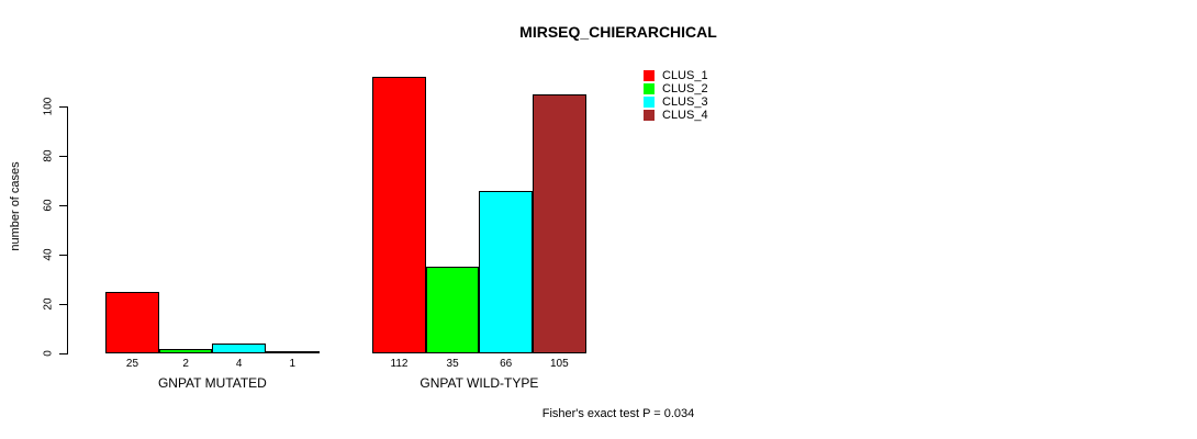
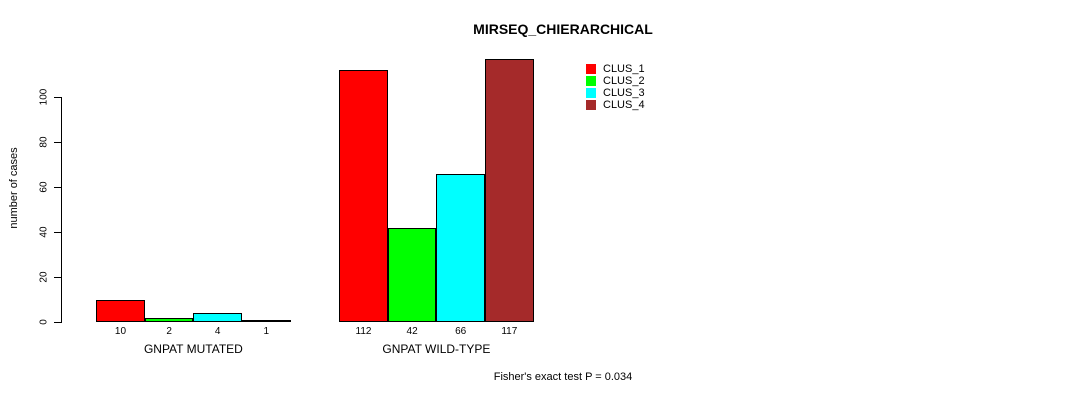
CLUS_1/GNPAT MUTATED: 25 -> 10
CLUS_2/GNPAT WILD-TYPE: 35 -> 42
CLUS_4/GNPAT WILD-TYPE: 105 -> 117
